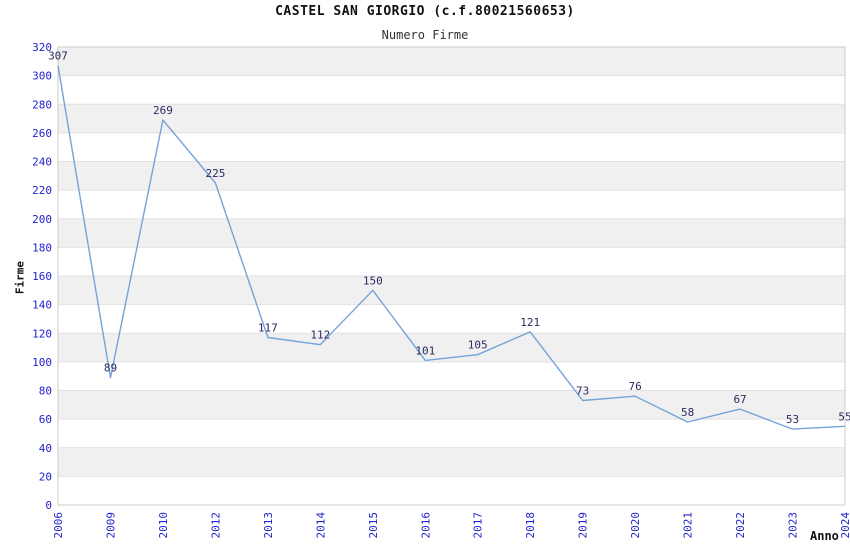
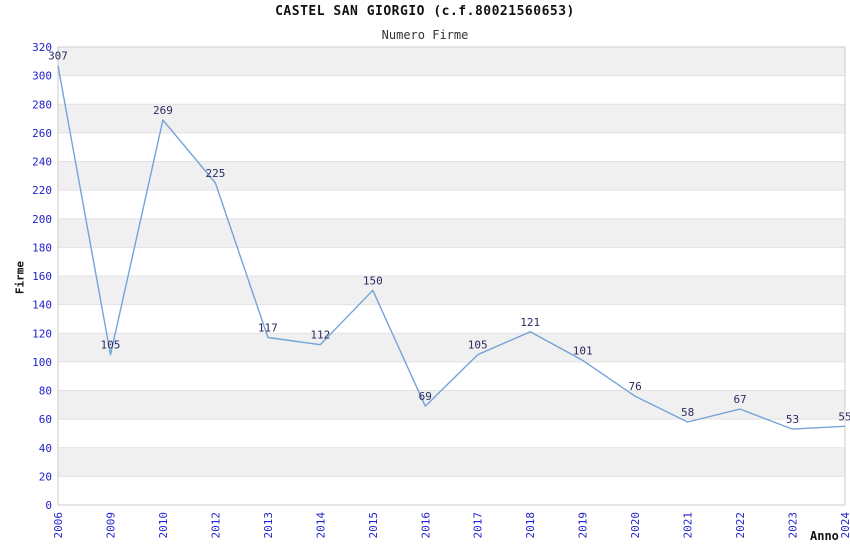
2009: 89 -> 105
2016: 101 -> 69
2019: 73 -> 101
